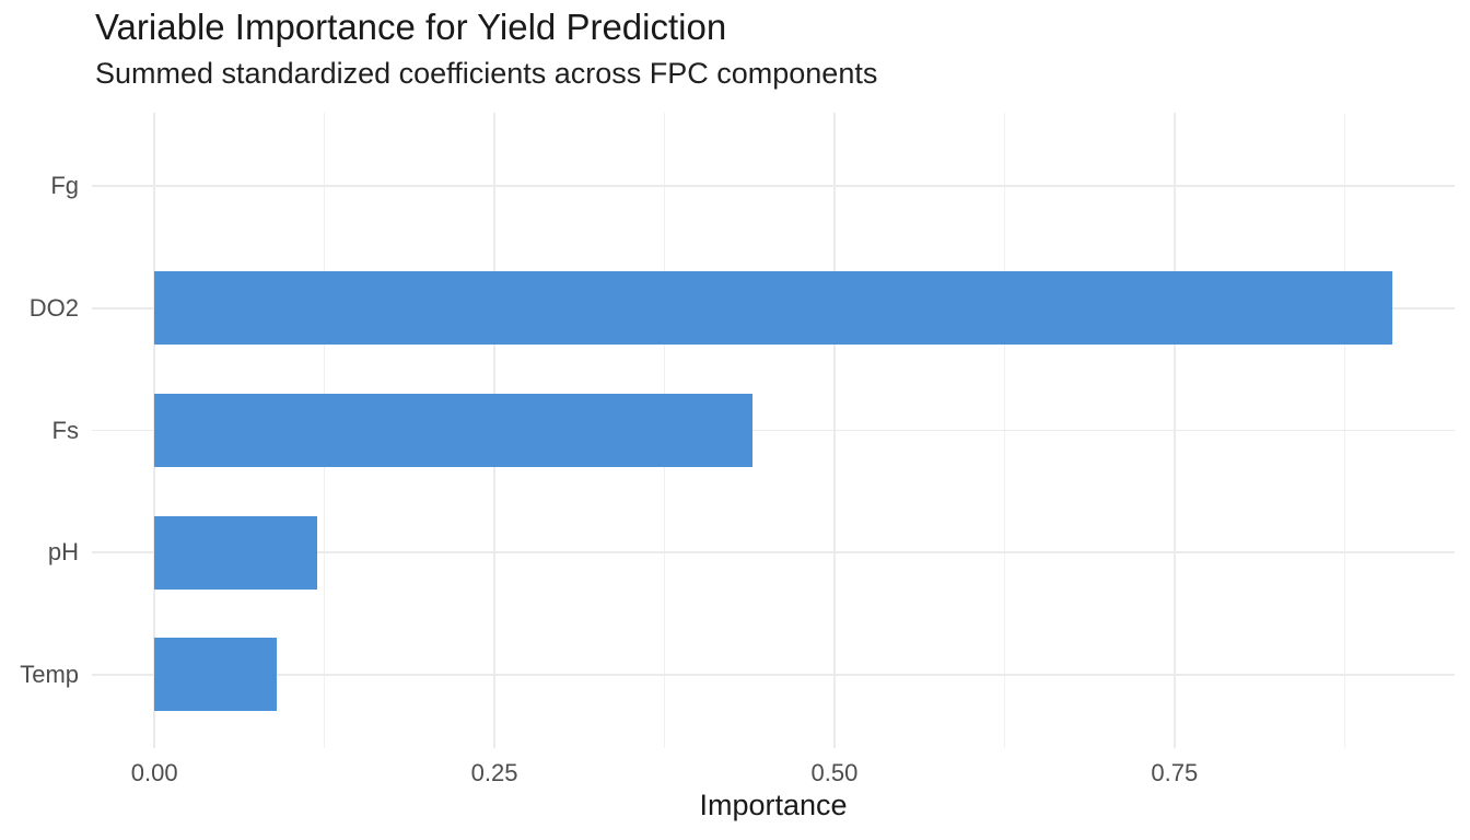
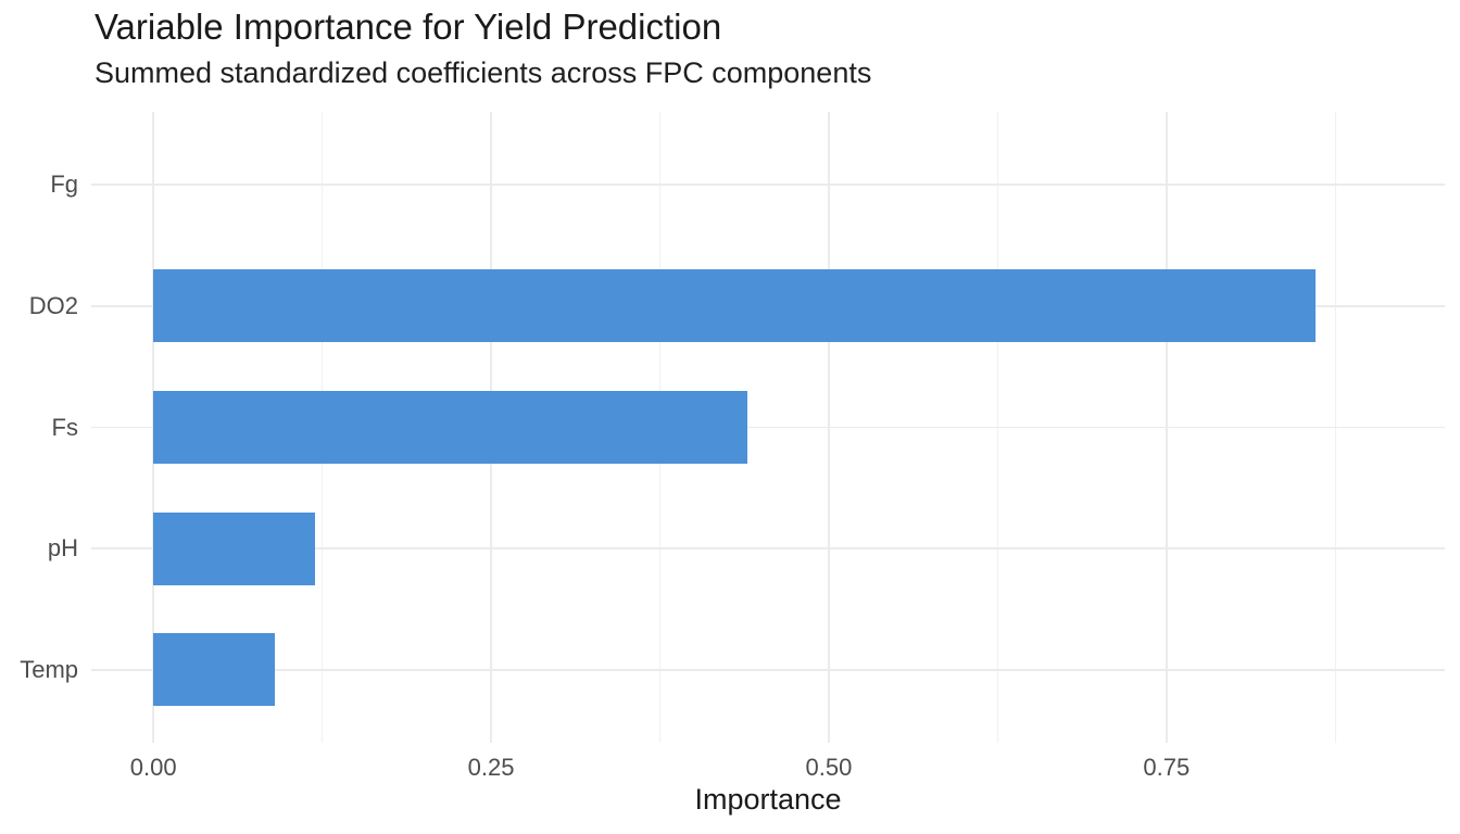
DO2: 0.91 -> 0.86
